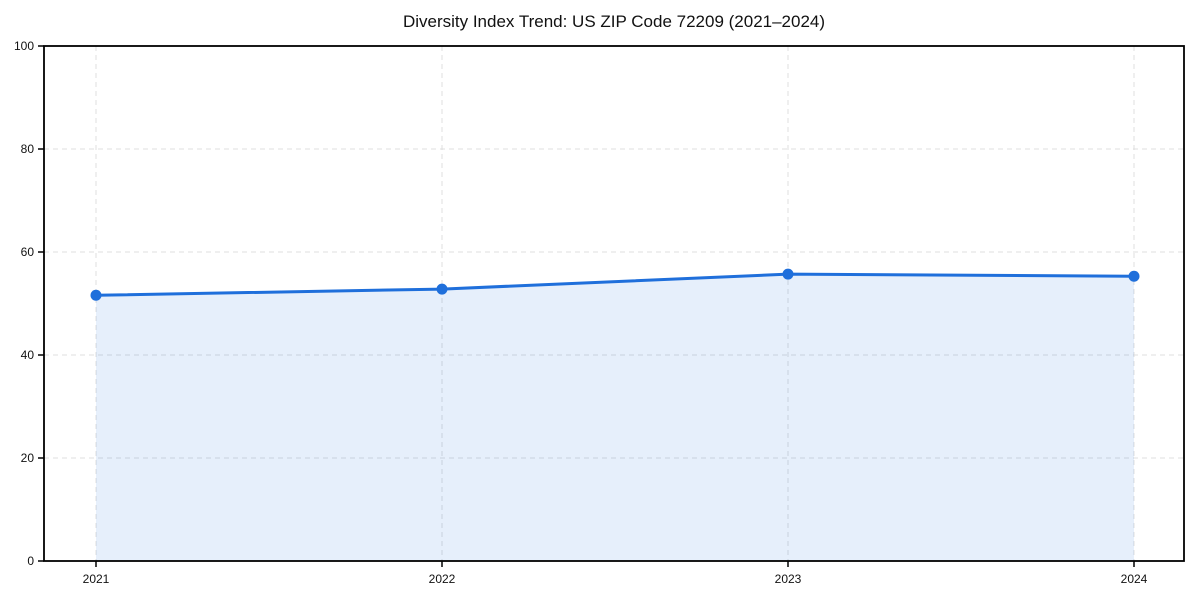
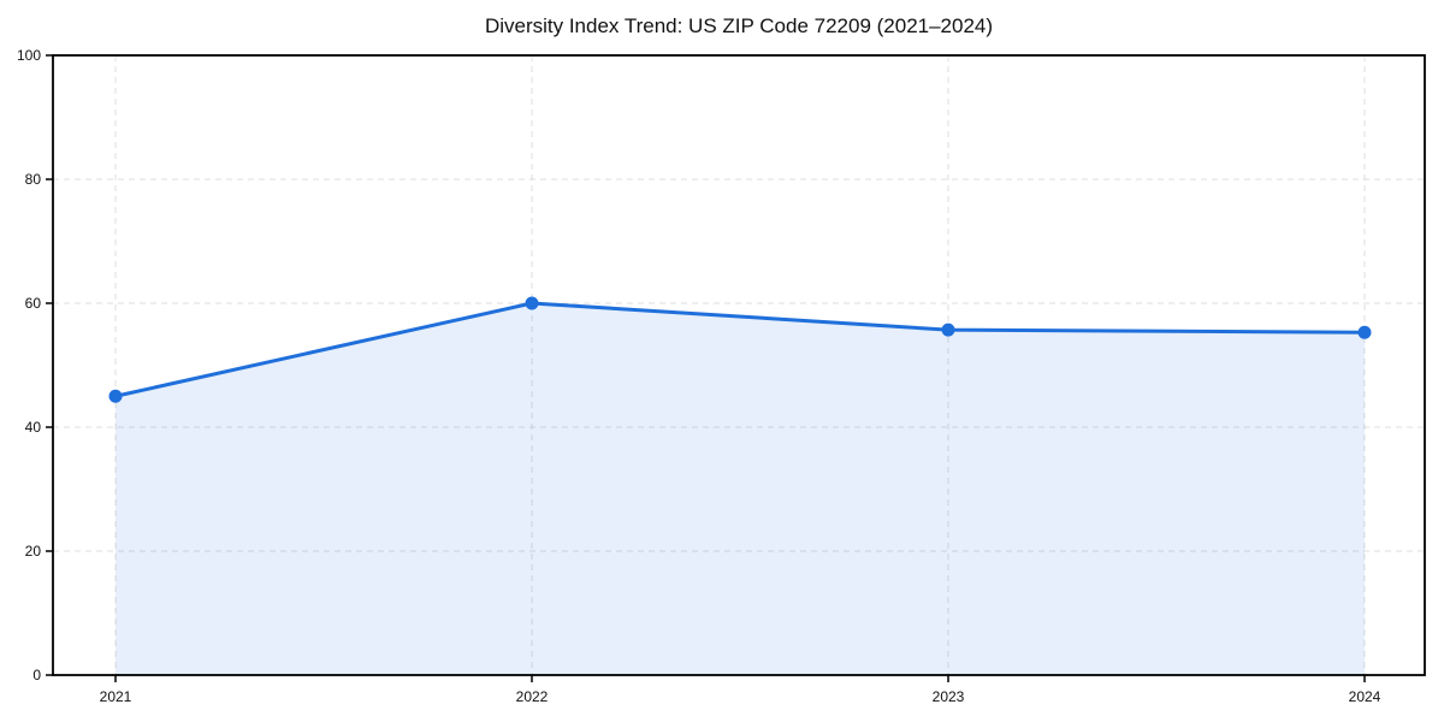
2021: 52 -> 45
2022: 53 -> 60
